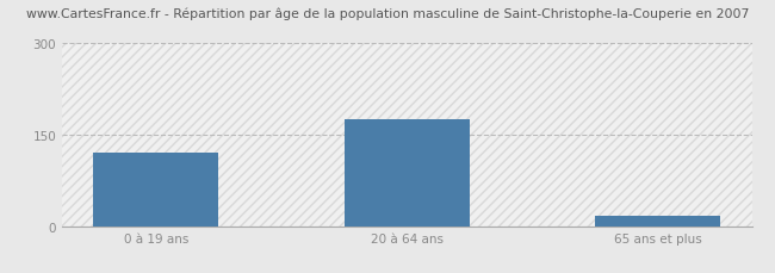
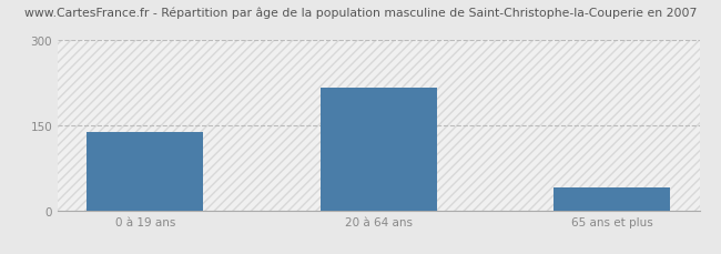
0 à 19 ans: 120 -> 138
20 à 64 ans: 175 -> 216
65 ans et plus: 18 -> 40
